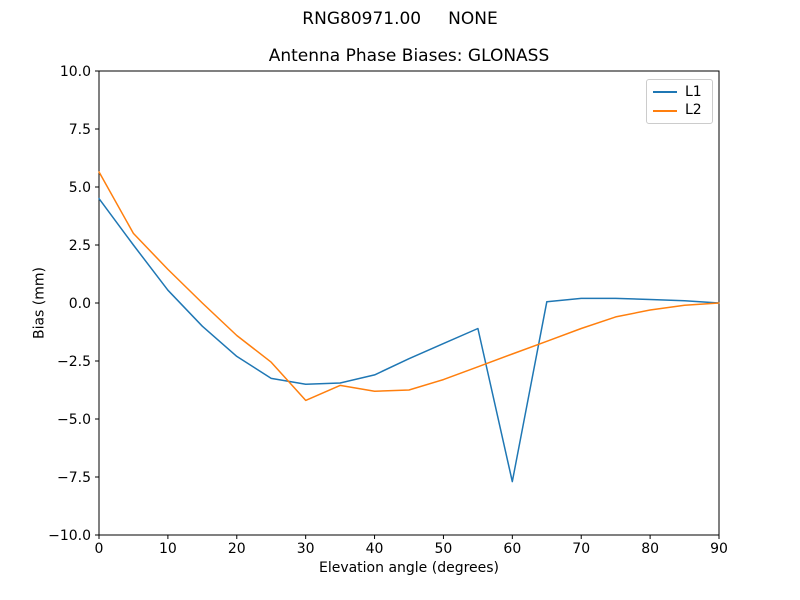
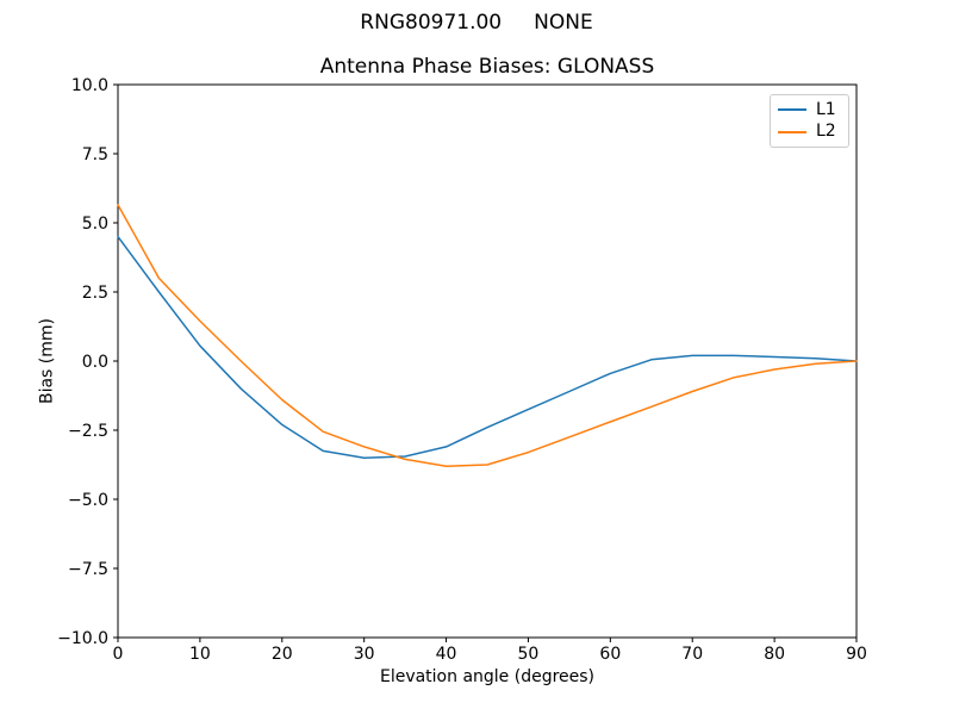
L2/30: -4.2 -> -3.1
L1/60: -7.7 -> -0.5
